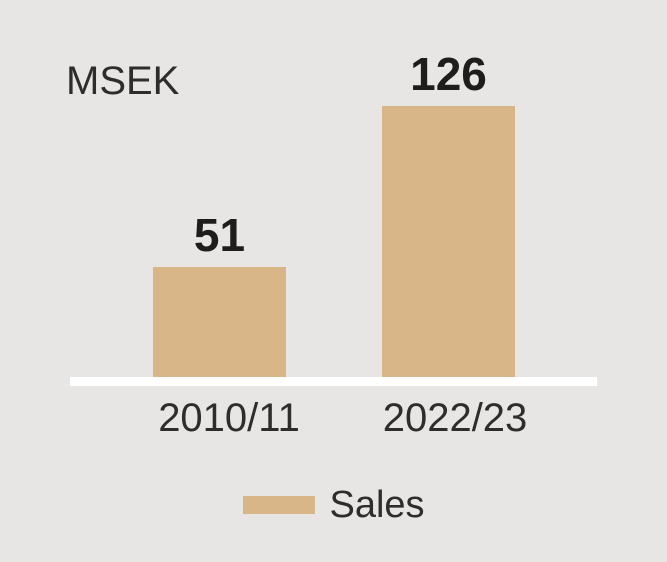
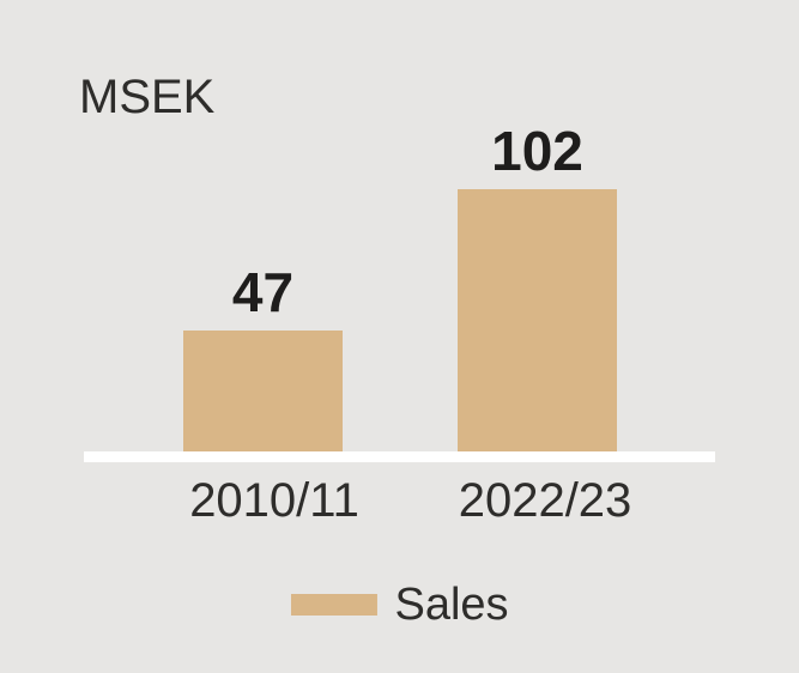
2010/11: 51 -> 47
2022/23: 126 -> 102
